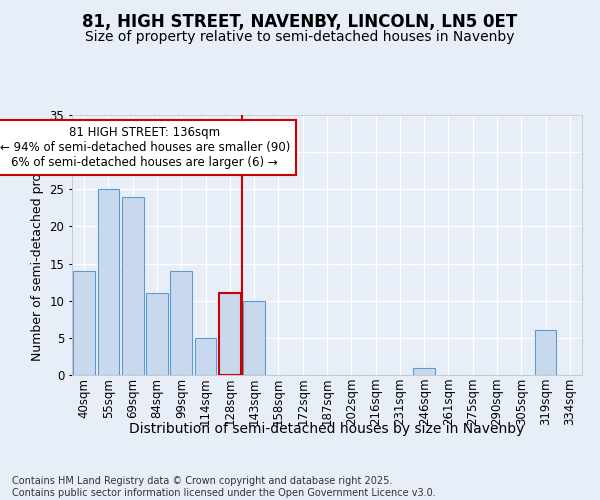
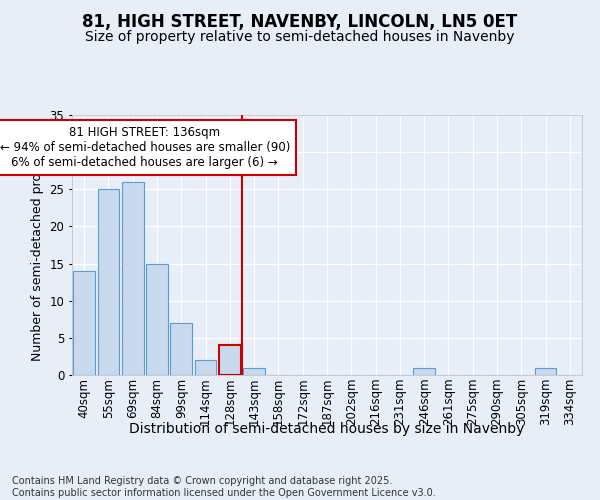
69sqm: 24 -> 26
84sqm: 11 -> 15
99sqm: 14 -> 7
114sqm: 5 -> 2
128sqm: 11 -> 4
143sqm: 10 -> 1
319sqm: 6 -> 1
